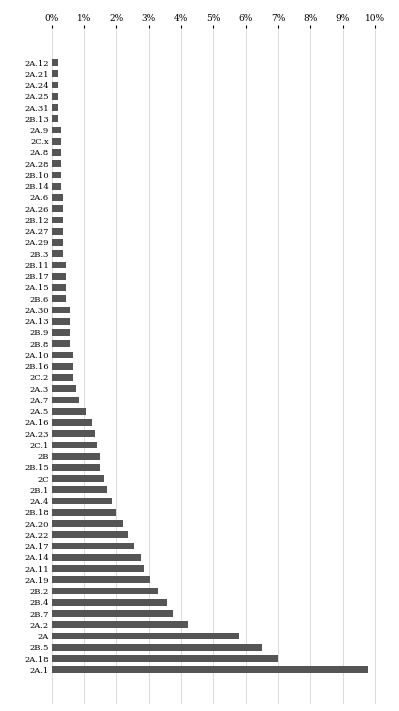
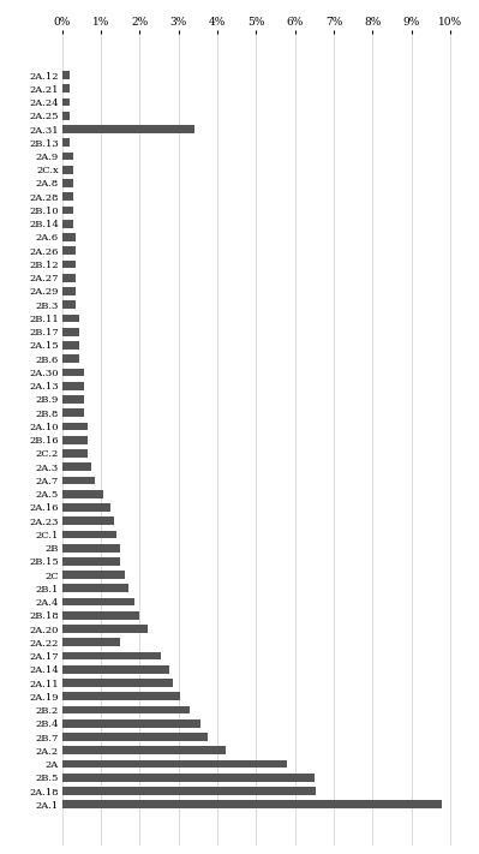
2A.31: 0.18% -> 3.40%
2A.22: 2.35% -> 1.50%
2A.18: 7.00% -> 6.55%
